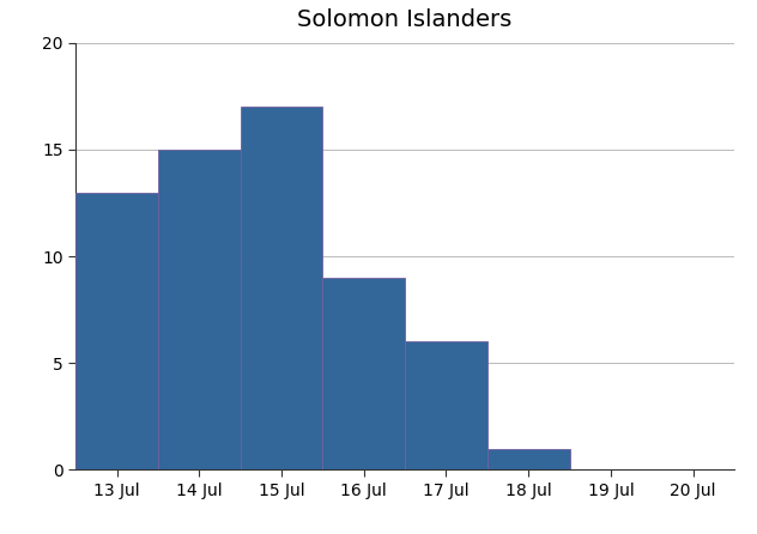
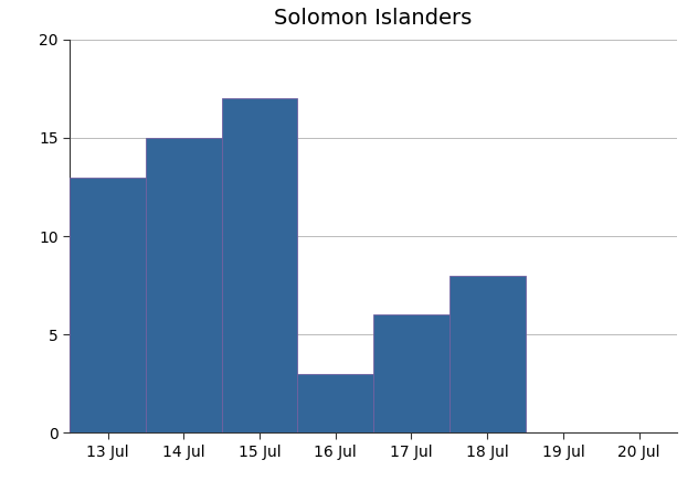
16 Jul: 9 -> 3
18 Jul: 1 -> 8
